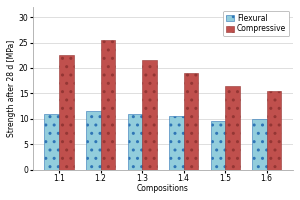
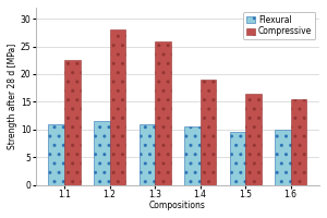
Compressive/1.2: 25.5 -> 28.0
Compressive/1.3: 21.5 -> 25.8
